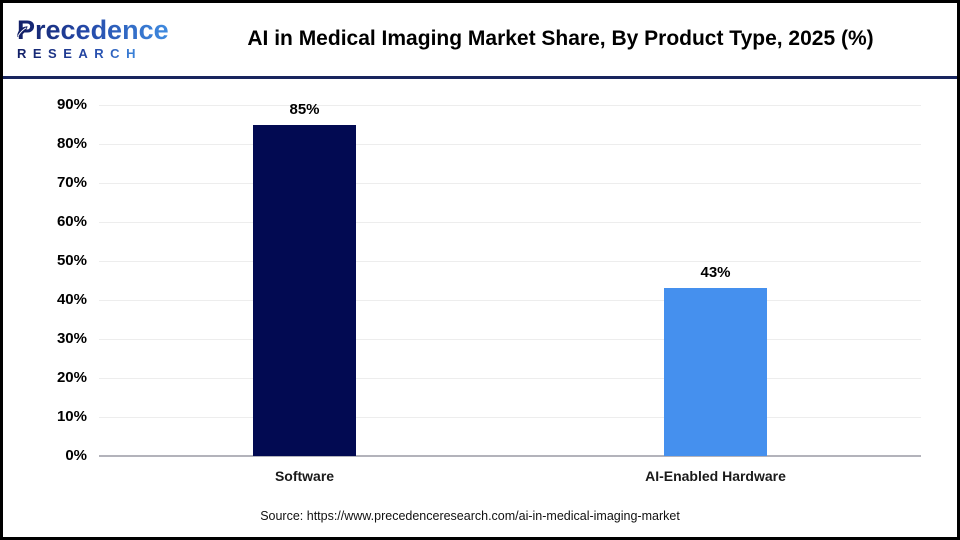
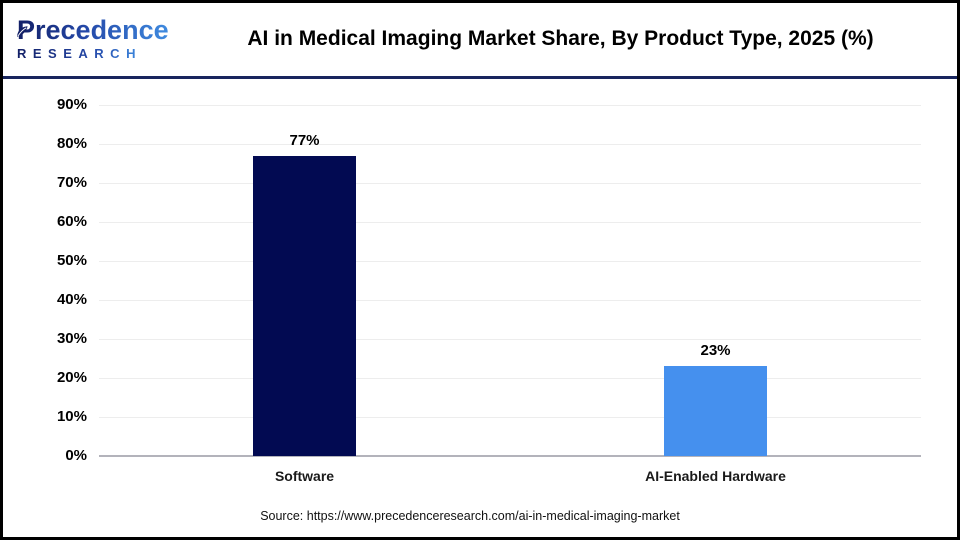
Software: 85% -> 77%
AI-Enabled Hardware: 43% -> 23%
